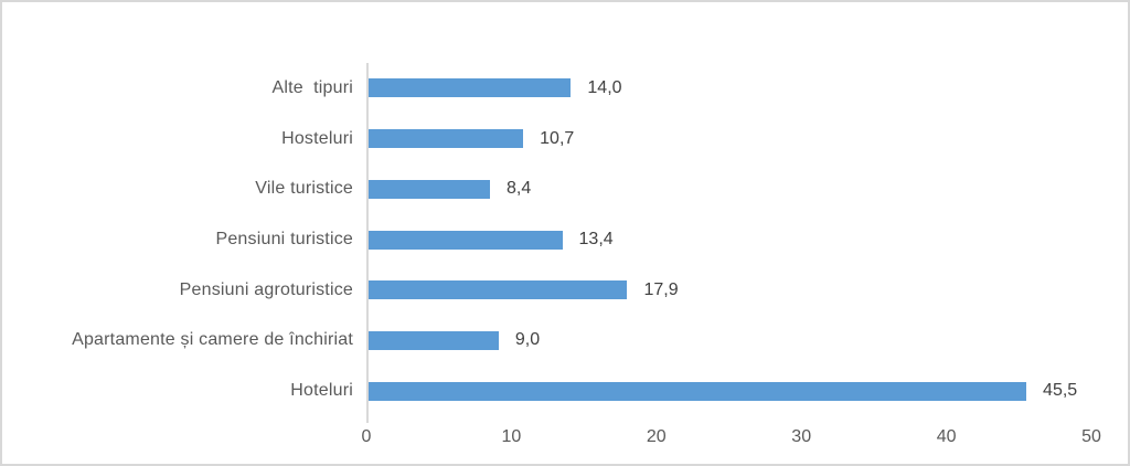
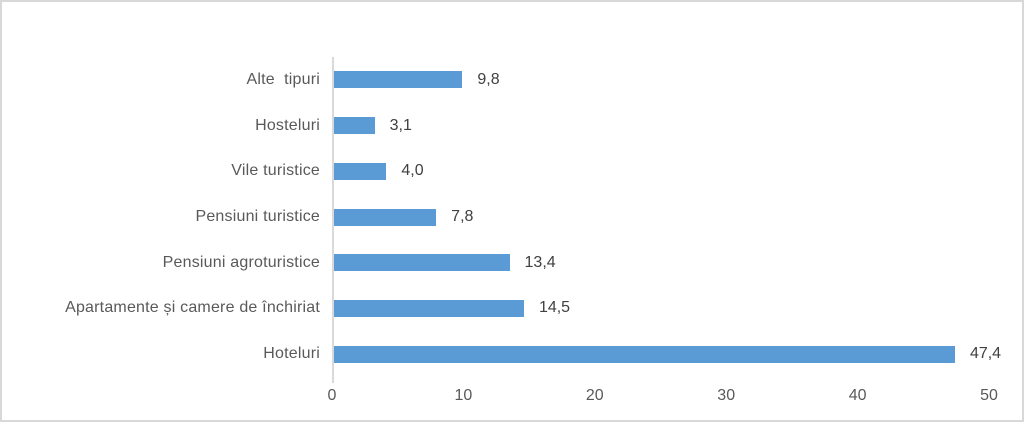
Alte tipuri: 14,0 -> 9,8
Hosteluri: 10,7 -> 3,1
Vile turistice: 8,4 -> 4,0
Pensiuni turistice: 13,4 -> 7,8
Pensiuni agroturistice: 17,9 -> 13,4
Apartamente și camere de închiriat: 9,0 -> 14,5
Hoteluri: 45,5 -> 47,4
